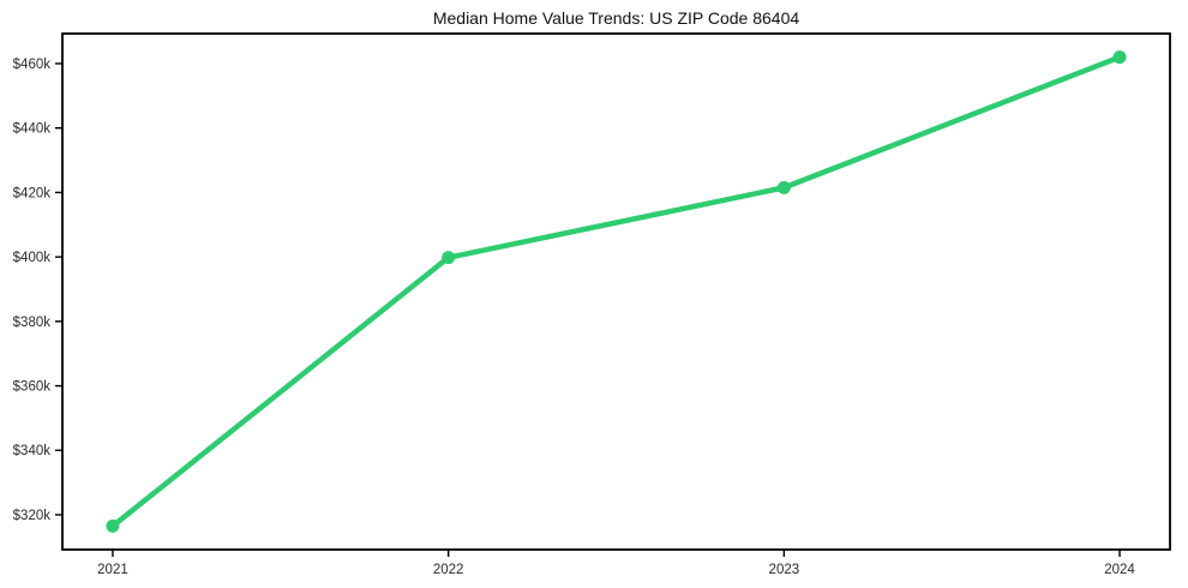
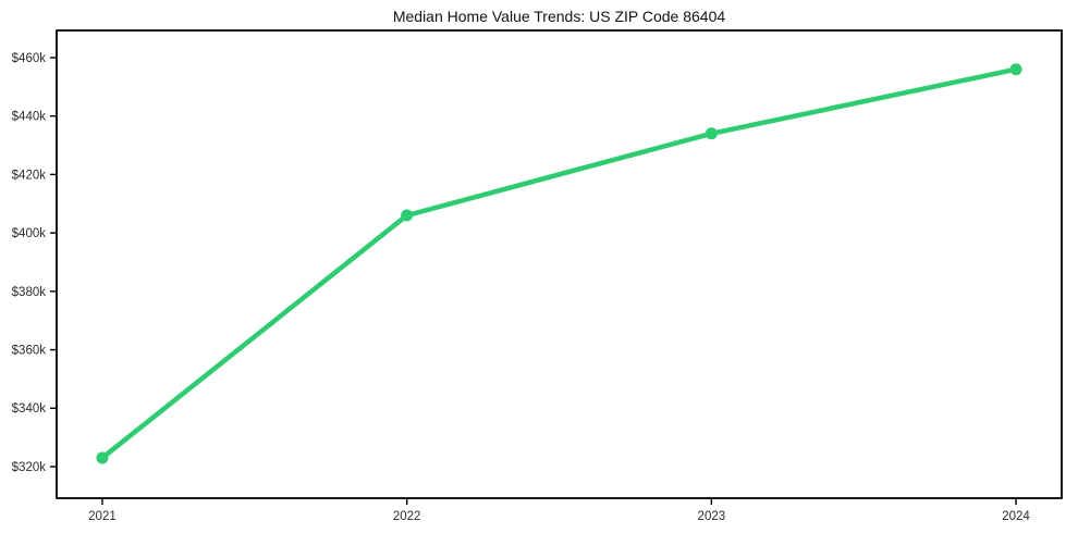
2021: $316k -> $323k
2022: $400k -> $406k
2023: $422k -> $434k
2024: $462k -> $456k
